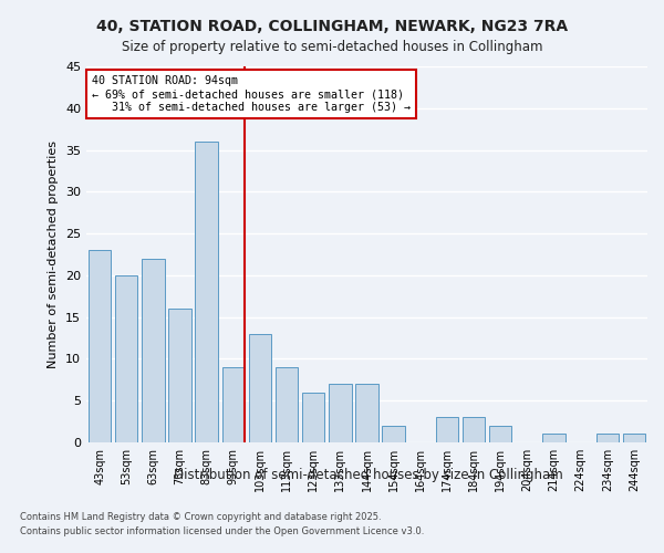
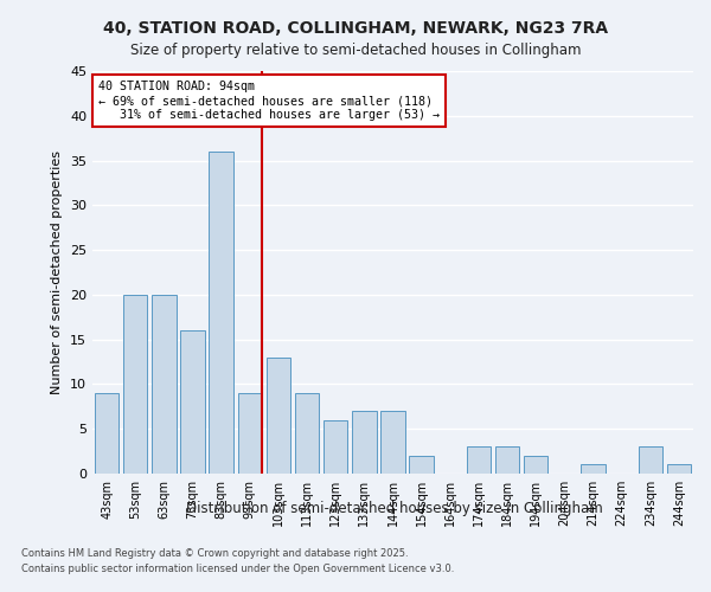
43sqm: 23 -> 9
63sqm: 22 -> 20
234sqm: 1 -> 3
